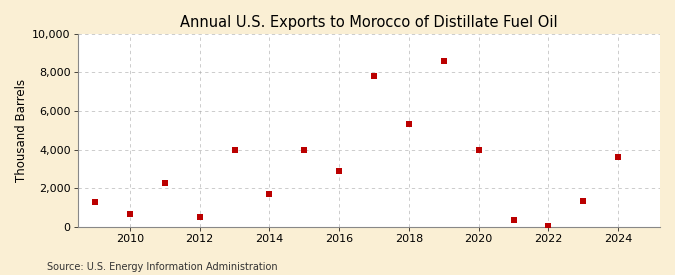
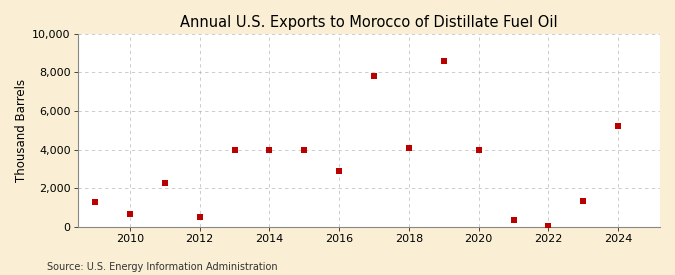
2014: 1,700 -> 4,000
2018: 5,300 -> 4,100
2024: 3,600 -> 5,200
